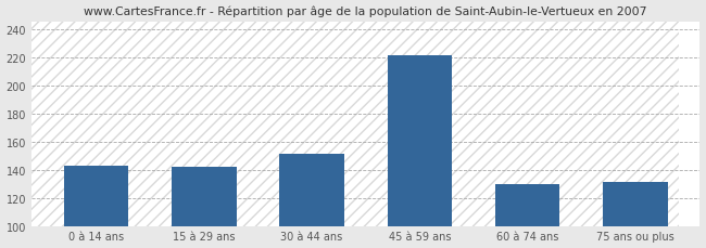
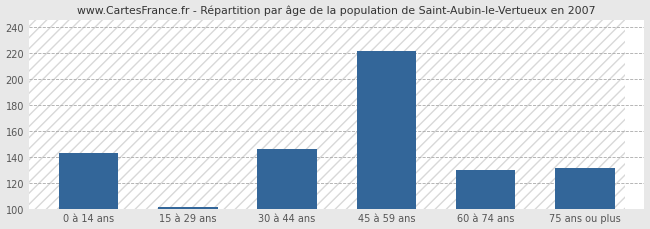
15 à 29 ans: 142 -> 101
30 à 44 ans: 151 -> 146
